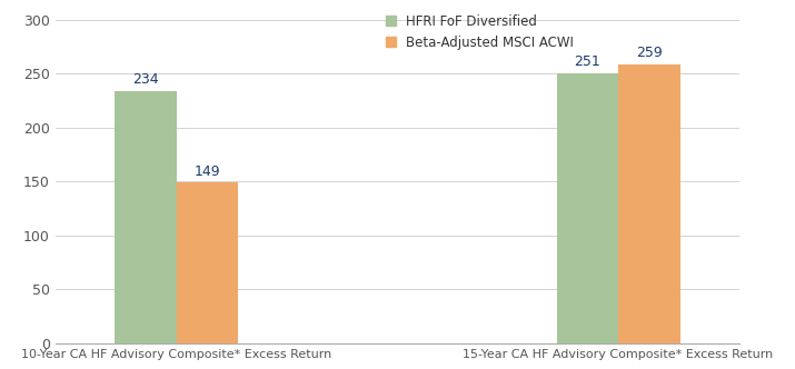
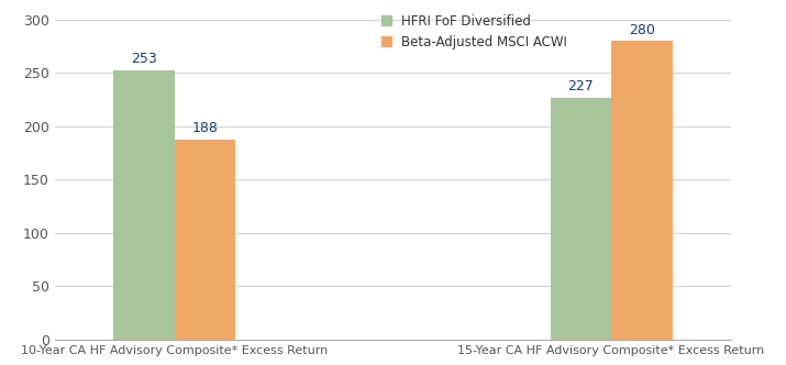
HFRI FoF Diversified/10-Year CA HF Advisory Composite* Excess Return: 234 -> 253
Beta-Adjusted MSCI ACWI/10-Year CA HF Advisory Composite* Excess Return: 149 -> 188
HFRI FoF Diversified/15-Year CA HF Advisory Composite* Excess Return: 251 -> 227
Beta-Adjusted MSCI ACWI/15-Year CA HF Advisory Composite* Excess Return: 259 -> 280
